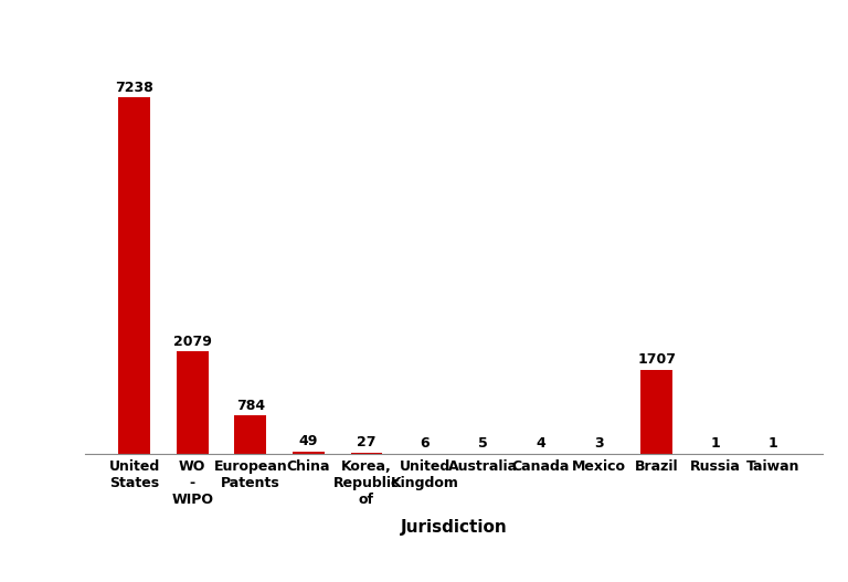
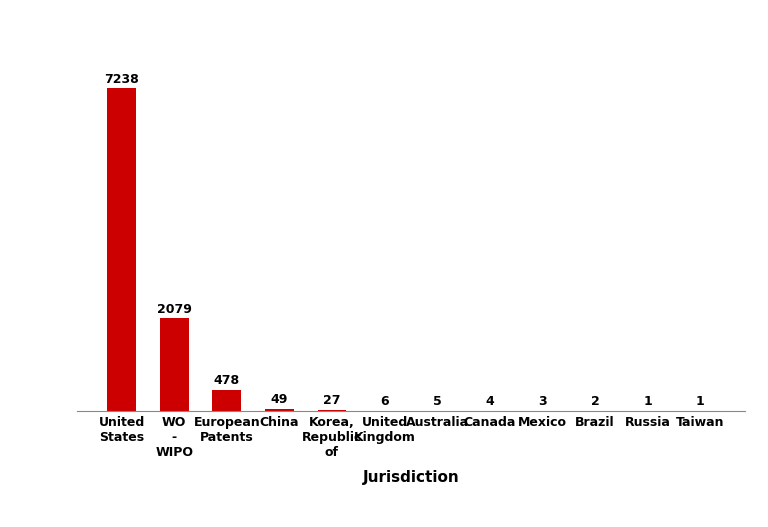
European Patents: 784 -> 478
Brazil: 1707 -> 2
